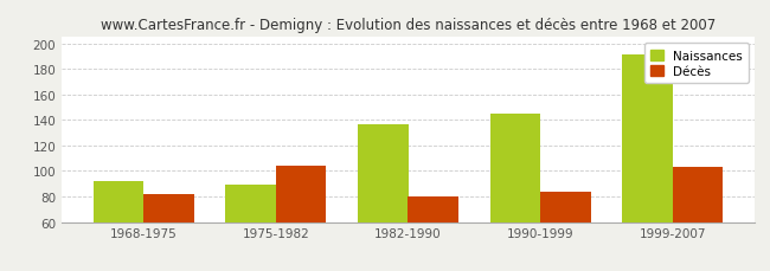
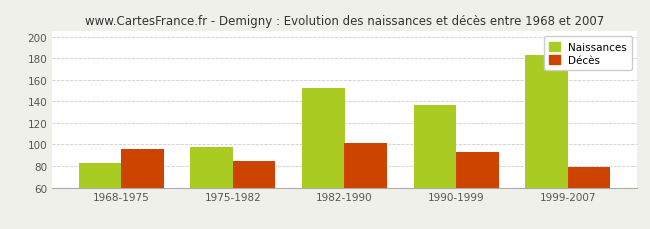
Naissances/1968-1975: 92 -> 83
Décès/1968-1975: 82 -> 96
Naissances/1975-1982: 89 -> 98
Décès/1975-1982: 104 -> 85
Naissances/1982-1990: 137 -> 152
Décès/1982-1990: 80 -> 101
Naissances/1990-1999: 145 -> 137
Décès/1990-1999: 84 -> 93
Naissances/1999-2007: 191 -> 183
Décès/1999-2007: 103 -> 79
